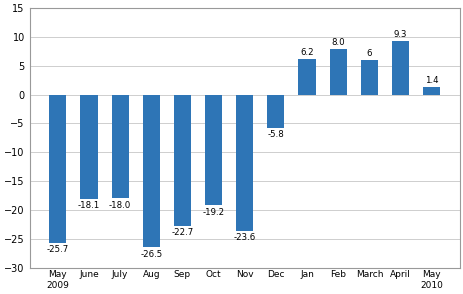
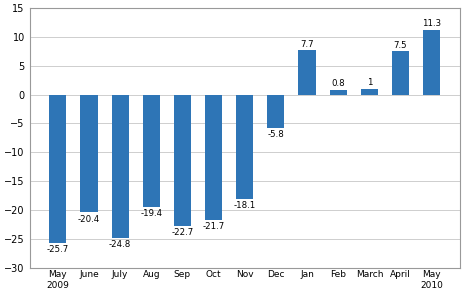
June: -18.1 -> -20.4
July: -18.0 -> -24.8
Aug: -26.5 -> -19.4
Oct: -19.2 -> -21.7
Nov: -23.6 -> -18.1
Jan: 6.2 -> 7.7
Feb: 8.0 -> 0.8
March: 6 -> 1
April: 9.3 -> 7.5
May 2010: 1.4 -> 11.3
